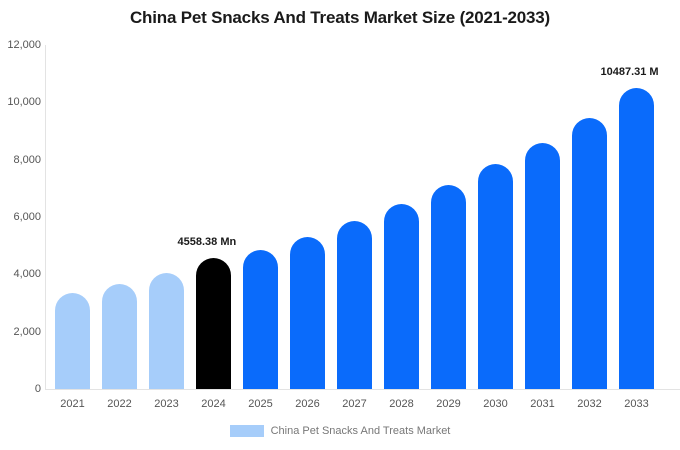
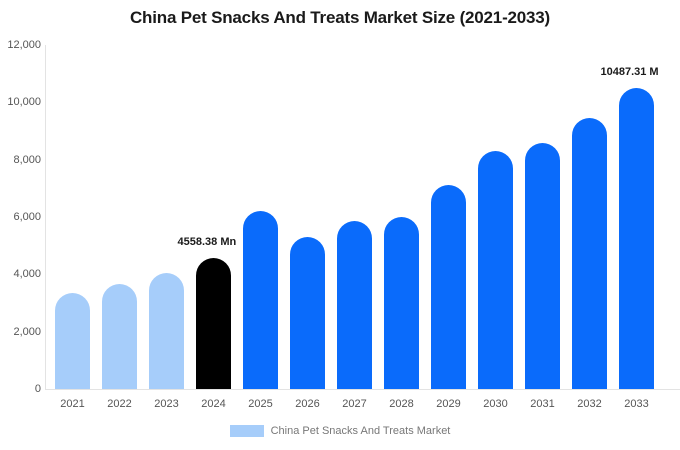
2025: 4800 -> 6200
2028: 6500 -> 6000
2030: 7800 -> 8300
